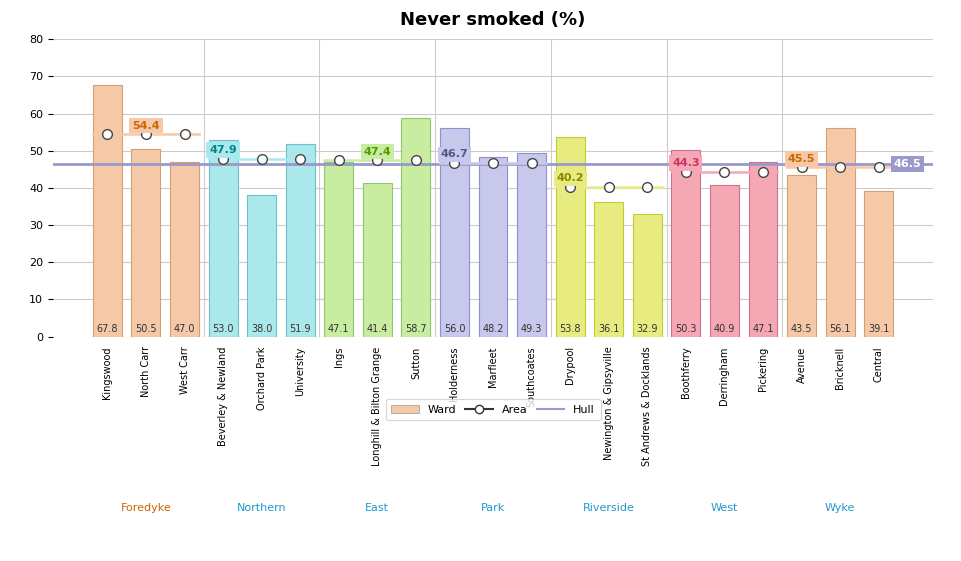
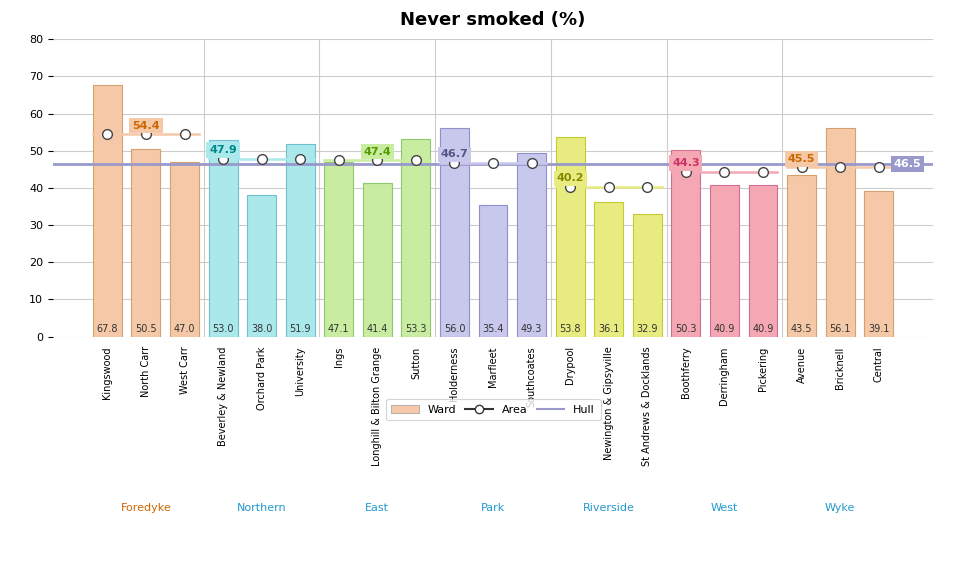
Sutton: 58.7 -> 53.3
Marfleet: 48.2 -> 35.4
Pickering: 47.1 -> 40.9
